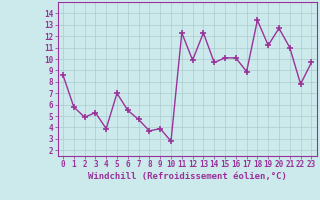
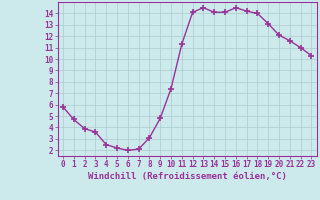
0: 8.6 -> 5.8
1: 5.8 -> 4.7
2: 4.9 -> 3.9
3: 5.3 -> 3.6
4: 3.9 -> 2.5
5: 7.0 -> 2.2
6: 5.5 -> 2.0
7: 4.7 -> 2.1
8: 3.7 -> 3.1
9: 3.9 -> 4.8
10: 2.8 -> 7.4
11: 12.3 -> 11.3
12: 9.9 -> 14.1
13: 12.3 -> 14.5
14: 9.7 -> 14.1
15: 10.1 -> 14.1
16: 10.1 -> 14.5
17: 8.9 -> 14.2
18: 13.4 -> 14.0
19: 11.2 -> 13.1
20: 12.7 -> 12.1
21: 11.0 -> 11.6
22: 7.8 -> 11.0
23: 9.7 -> 10.3
